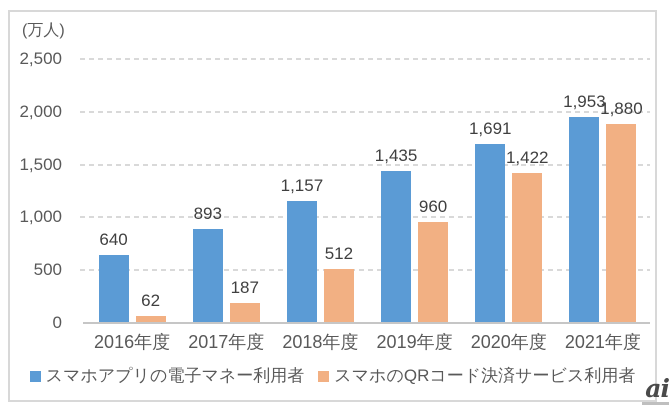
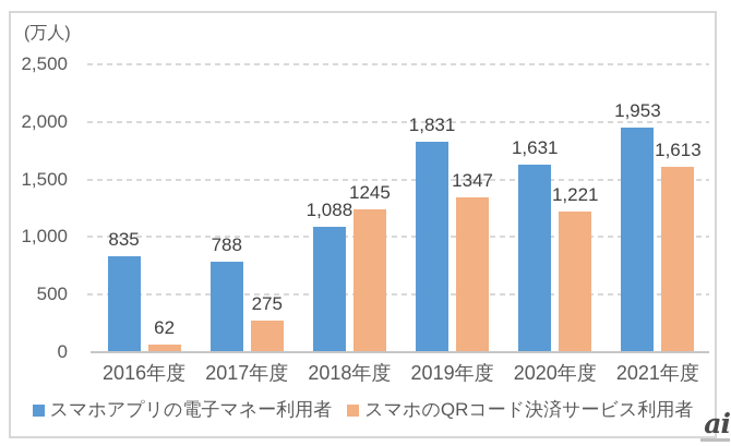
スマホアプリの電子マネー利用者/2016年度: 640 -> 835
スマホアプリの電子マネー利用者/2017年度: 893 -> 788
スマホのQRコード決済サービス利用者/2017年度: 187 -> 275
スマホアプリの電子マネー利用者/2018年度: 1,157 -> 1,088
スマホのQRコード決済サービス利用者/2018年度: 512 -> 1245
スマホアプリの電子マネー利用者/2019年度: 1,435 -> 1,831
スマホのQRコード決済サービス利用者/2019年度: 960 -> 1347
スマホアプリの電子マネー利用者/2020年度: 1,691 -> 1,631
スマホのQRコード決済サービス利用者/2020年度: 1,422 -> 1,221
スマホのQRコード決済サービス利用者/2021年度: 1,880 -> 1,613
